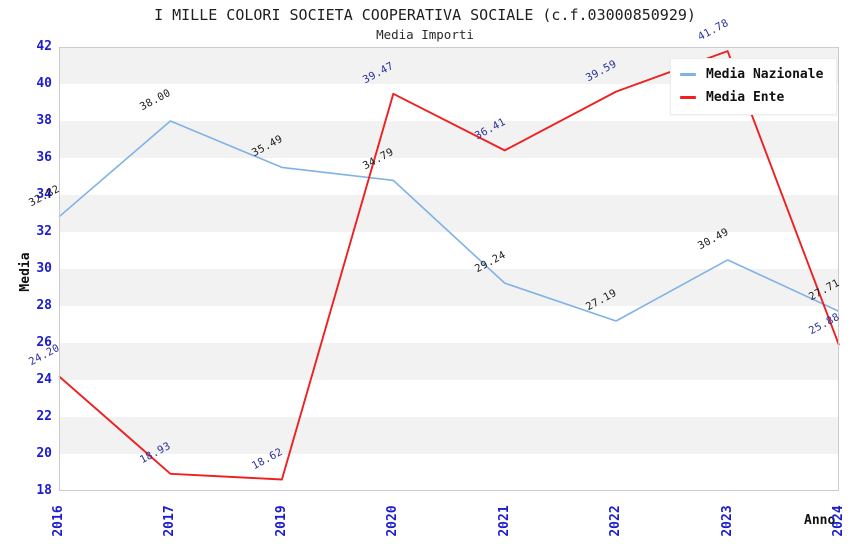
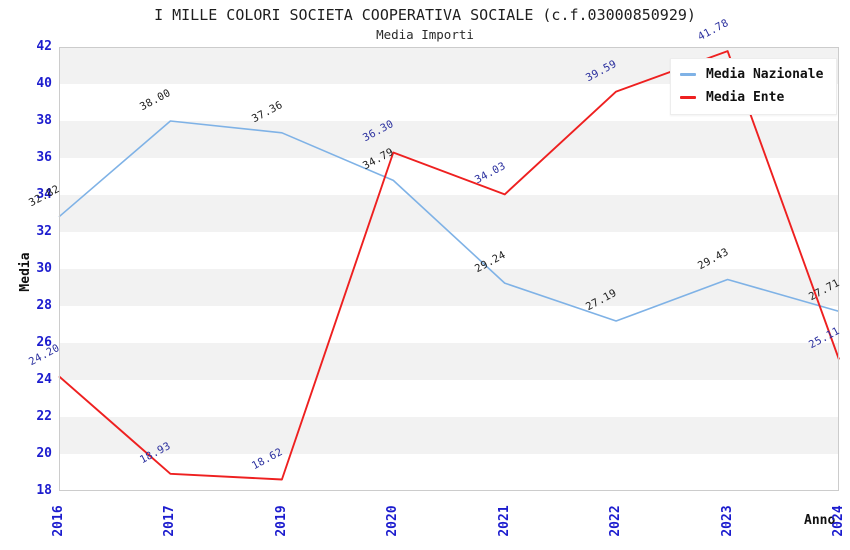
Media Nazionale/2019: 35.49 -> 37.36
Media Ente/2020: 39.47 -> 36.30
Media Ente/2021: 36.41 -> 34.03
Media Nazionale/2023: 30.49 -> 29.43
Media Ente/2024: 25.88 -> 25.11
